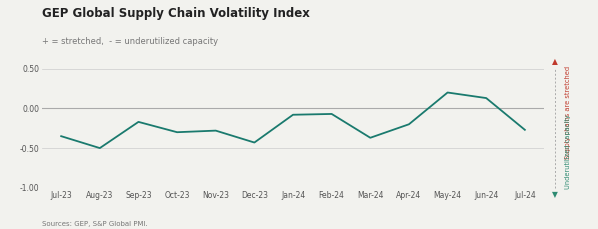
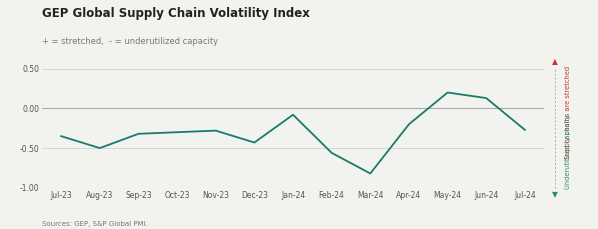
Sep-23: -0.17 -> -0.32
Feb-24: -0.07 -> -0.56
Mar-24: -0.37 -> -0.82
